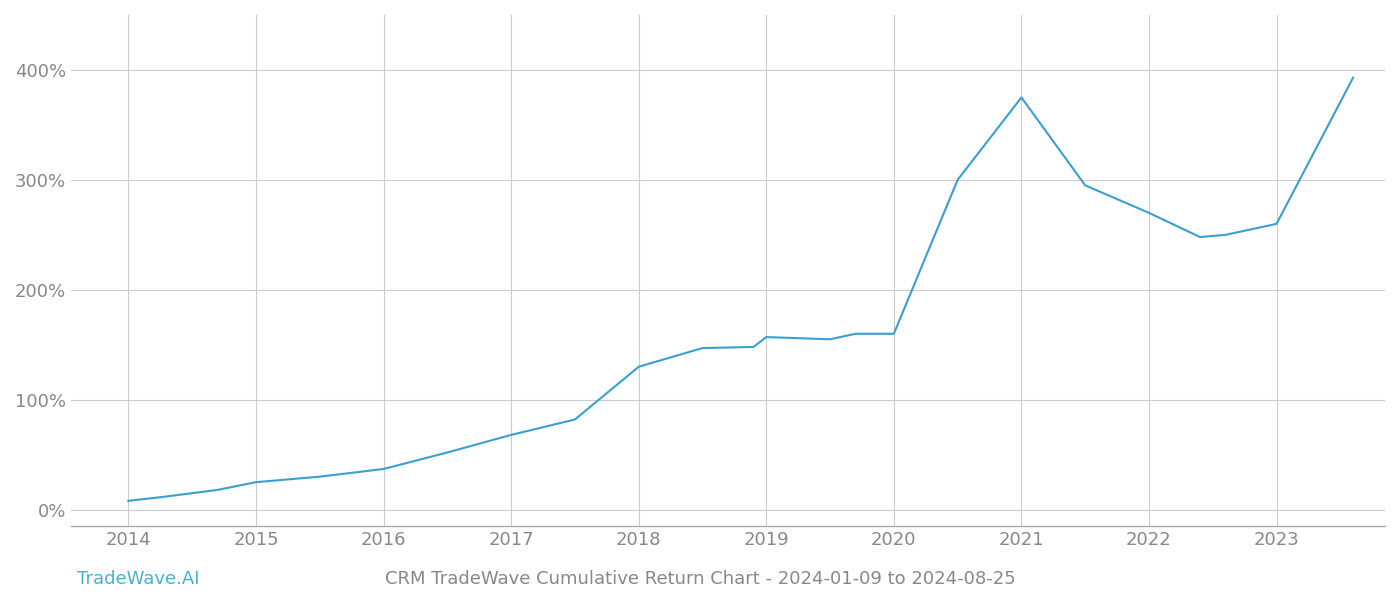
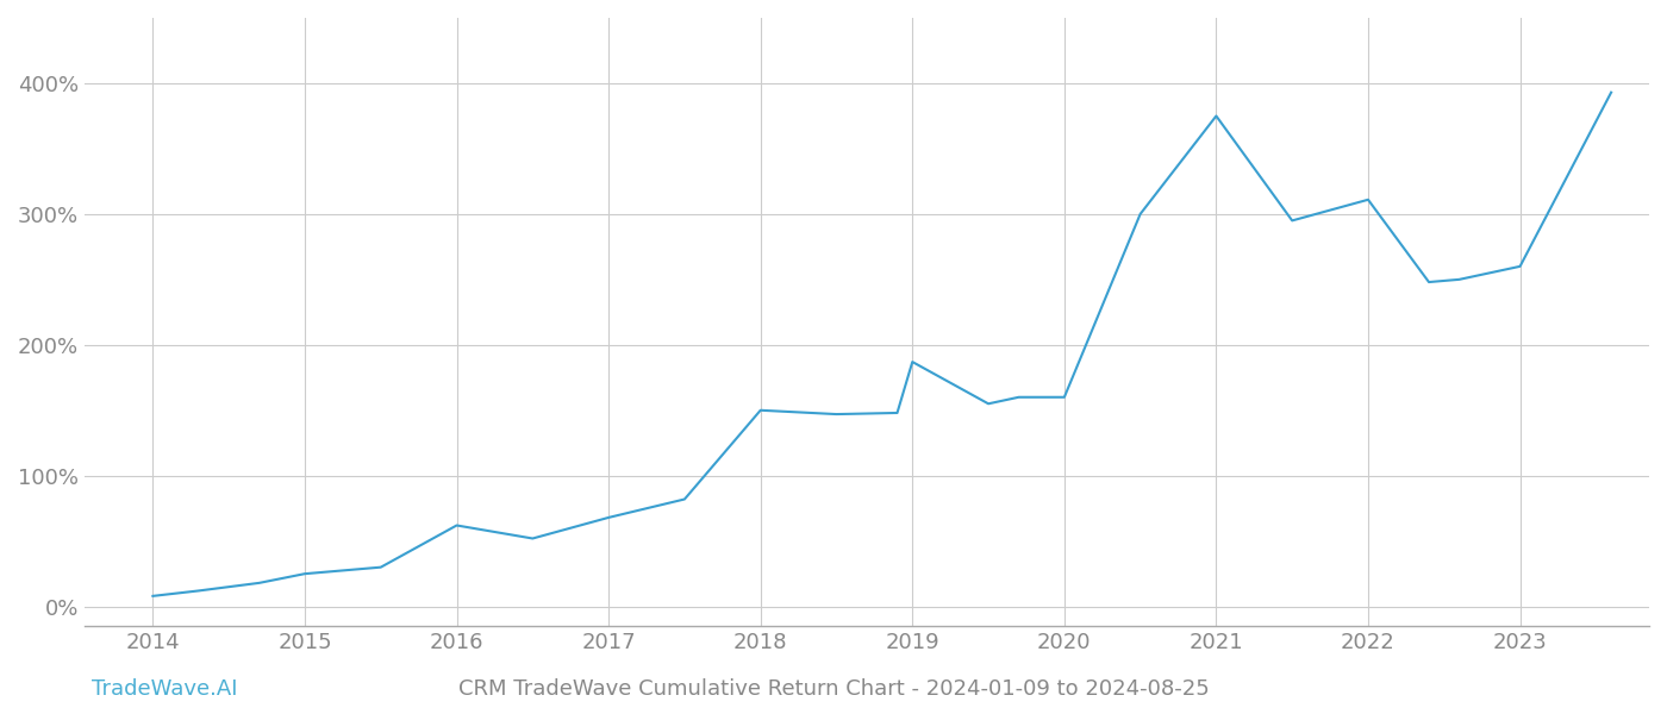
2016: 37% -> 62%
2018: 130% -> 150%
2019: 157% -> 187%
2022: 270% -> 311%
